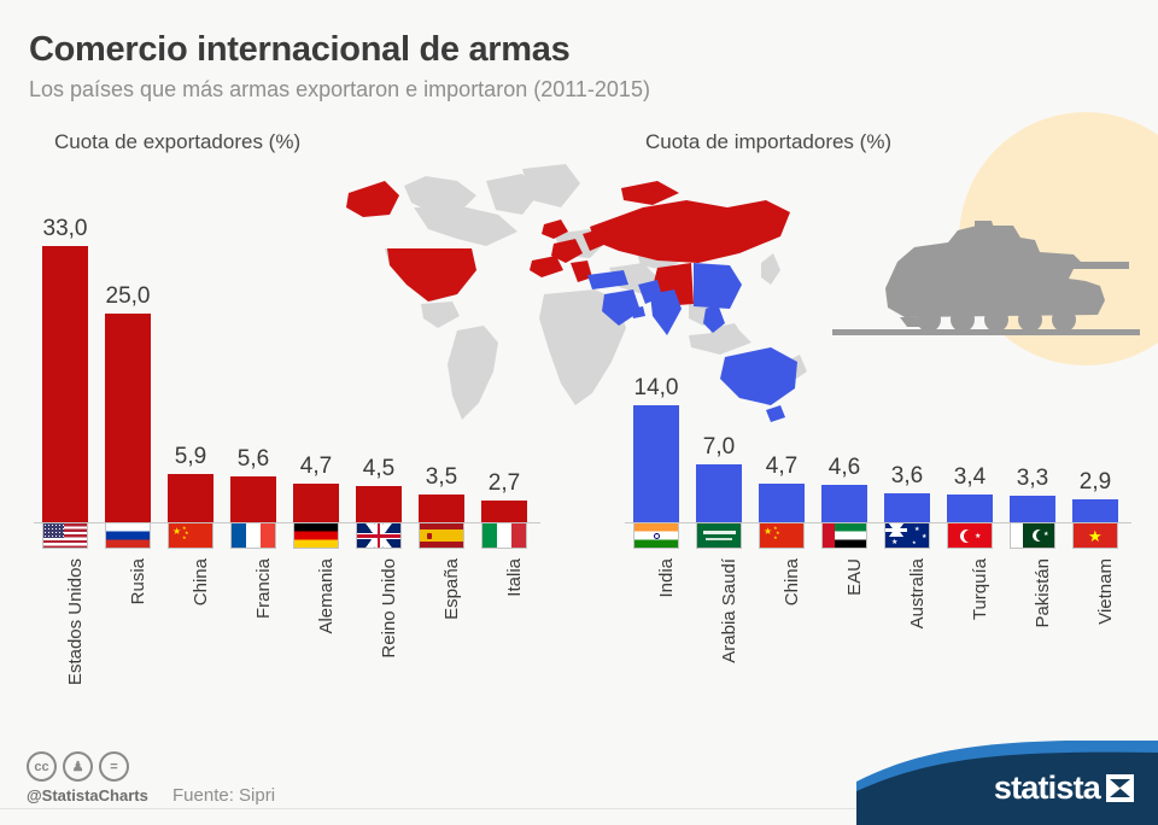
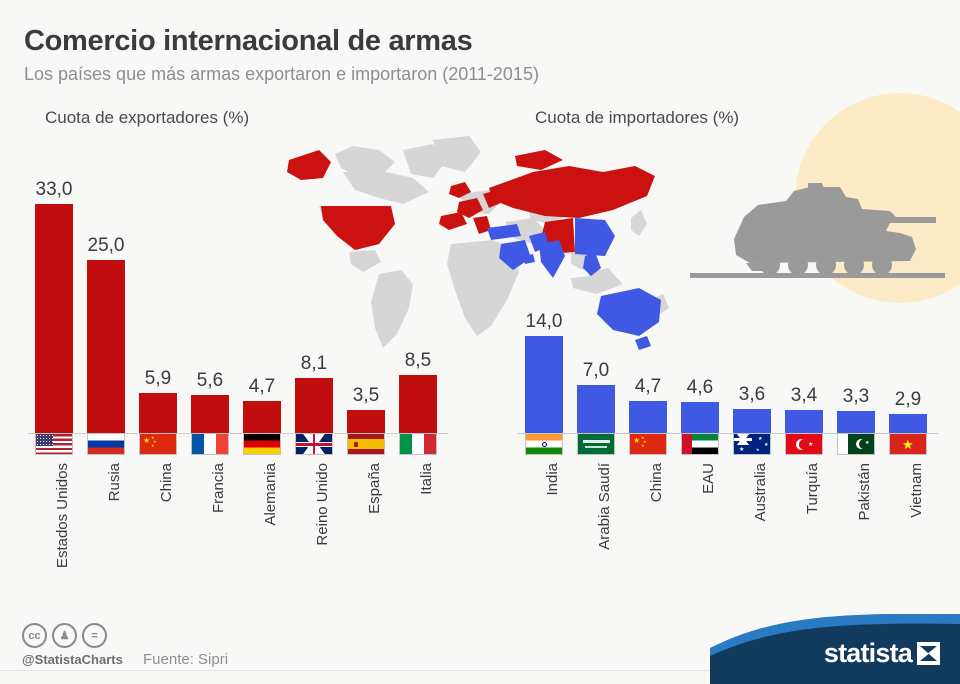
Cuota de exportadores (%)/Reino Unido: 4,5 -> 8,1
Cuota de exportadores (%)/Italia: 2,7 -> 8,5
